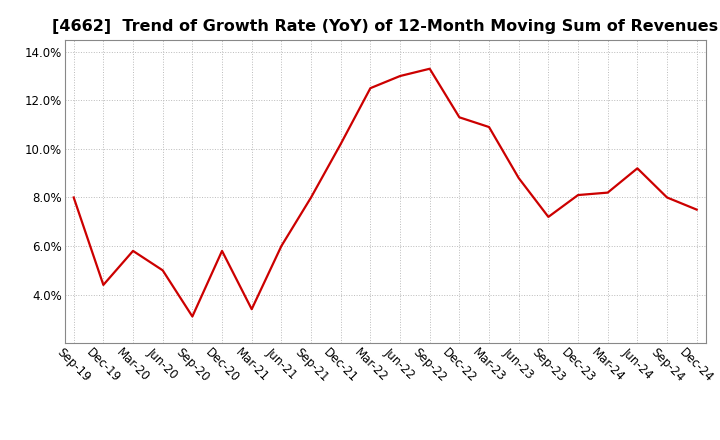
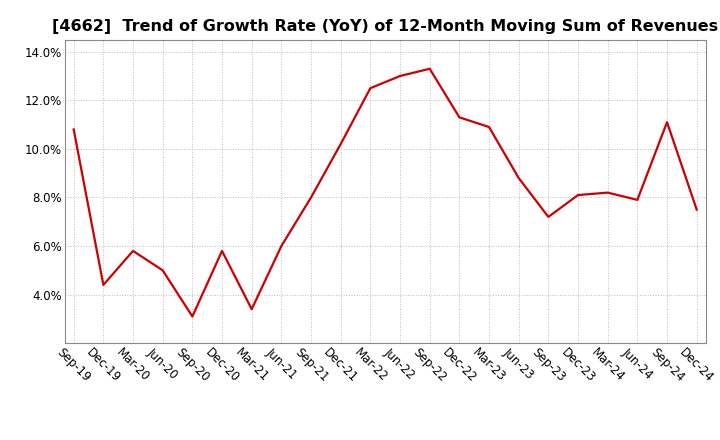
Sep-19: 8.0% -> 10.8%
Jun-24: 9.2% -> 7.9%
Sep-24: 8.0% -> 11.1%
